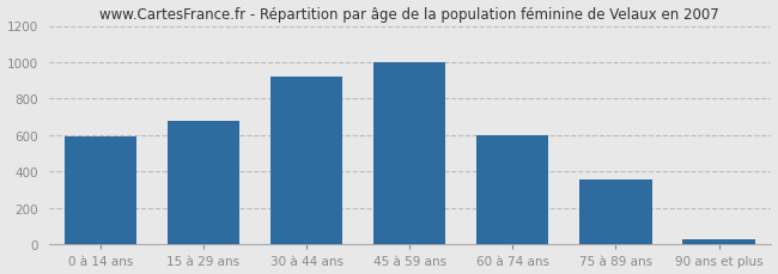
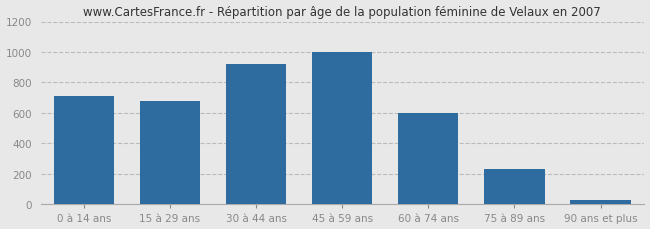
0 à 14 ans: 590 -> 710
75 à 89 ans: 360 -> 230
